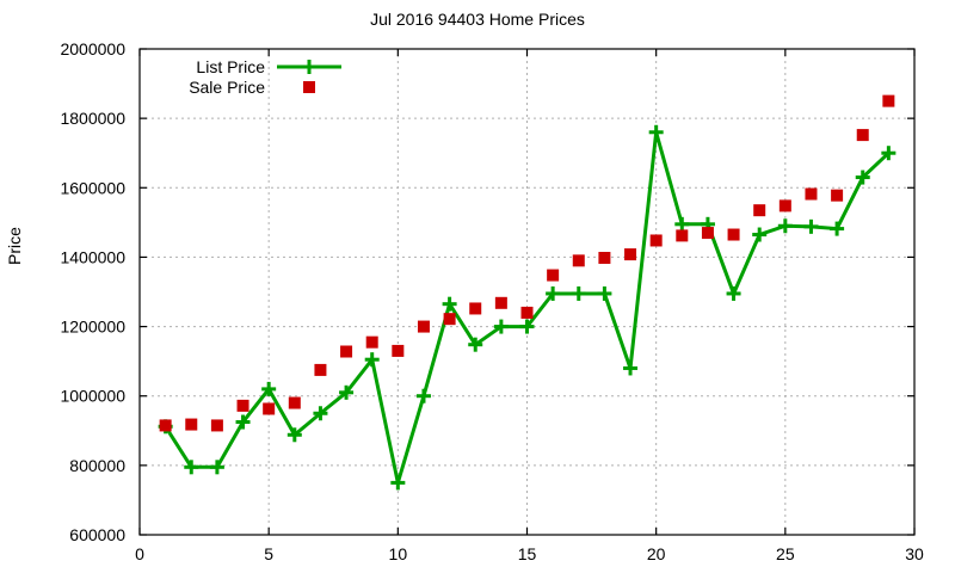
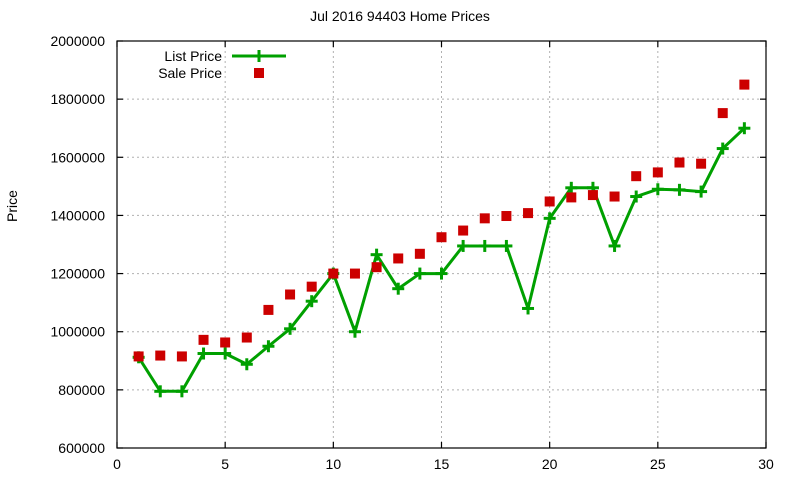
List Price/5: 1020000 -> 920000
List Price/10: 750000 -> 1200000
Sale Price/10: 1130000 -> 1200000
Sale Price/15: 1240000 -> 1320000
List Price/20: 1760000 -> 1390000
